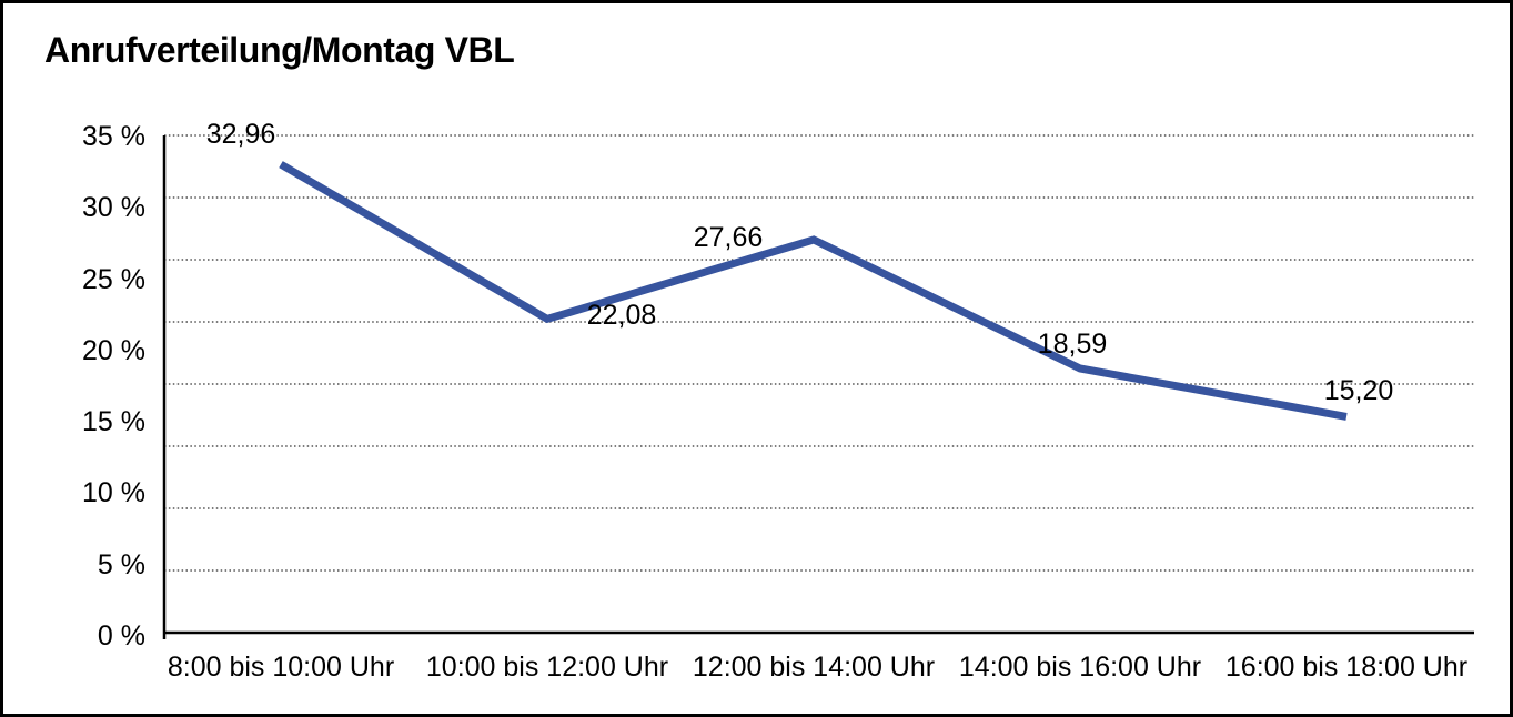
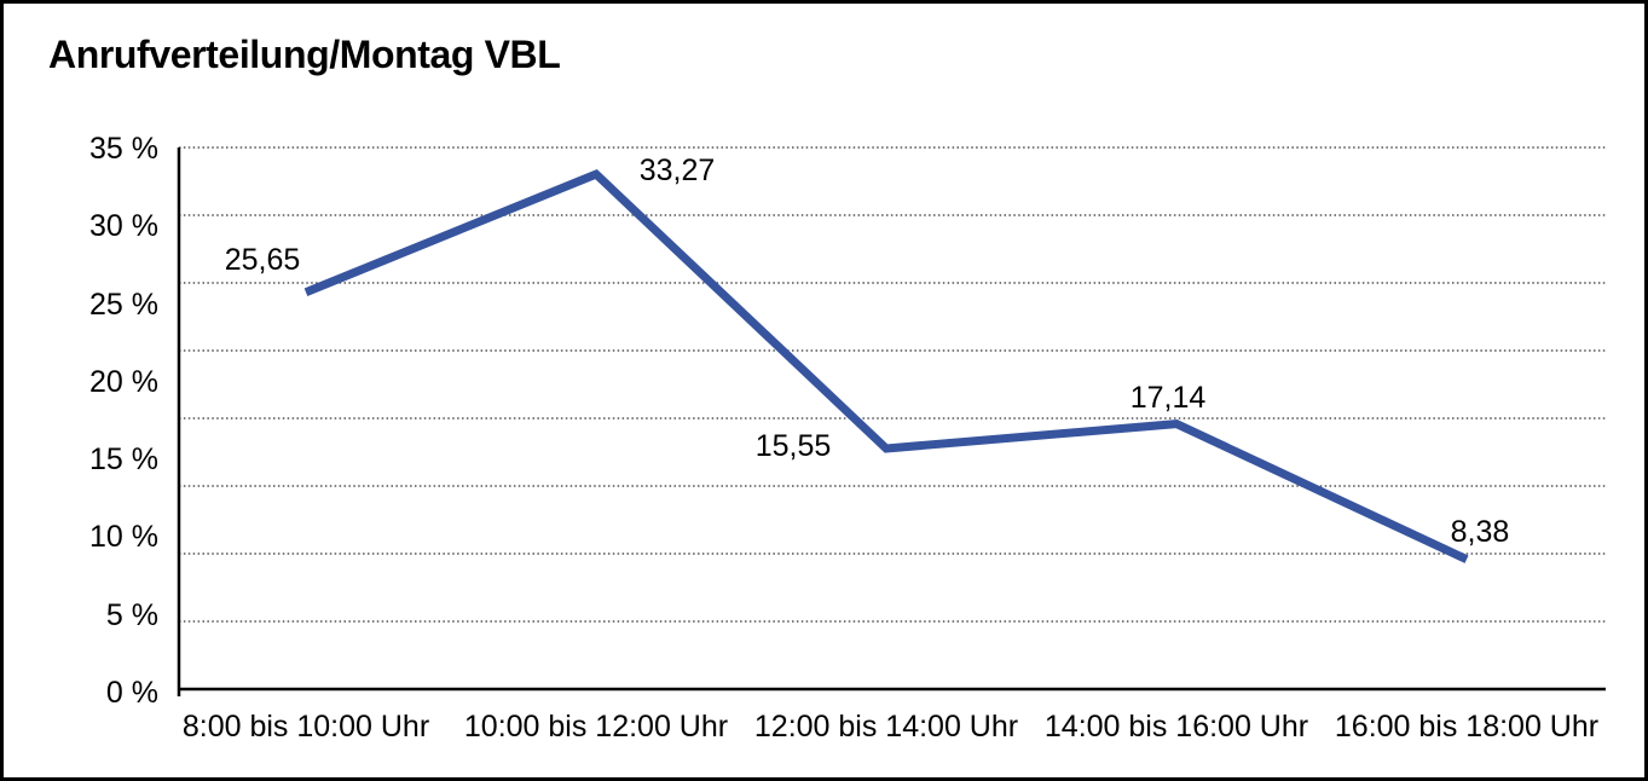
8:00 bis 10:00 Uhr: 32,96 -> 25,65
10:00 bis 12:00 Uhr: 22,08 -> 33,27
12:00 bis 14:00 Uhr: 27,66 -> 15,55
14:00 bis 16:00 Uhr: 18,59 -> 17,14
16:00 bis 18:00 Uhr: 15,20 -> 8,38
